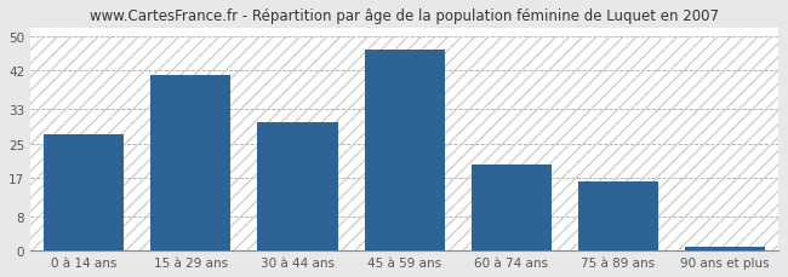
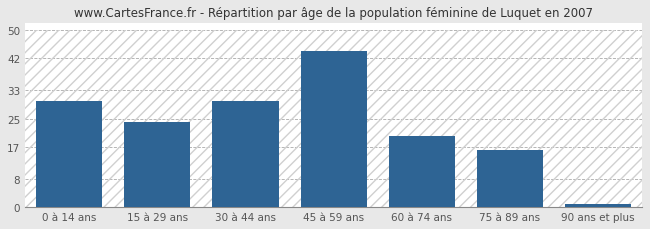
0 à 14 ans: 27 -> 30
15 à 29 ans: 41 -> 24
45 à 59 ans: 47 -> 44
